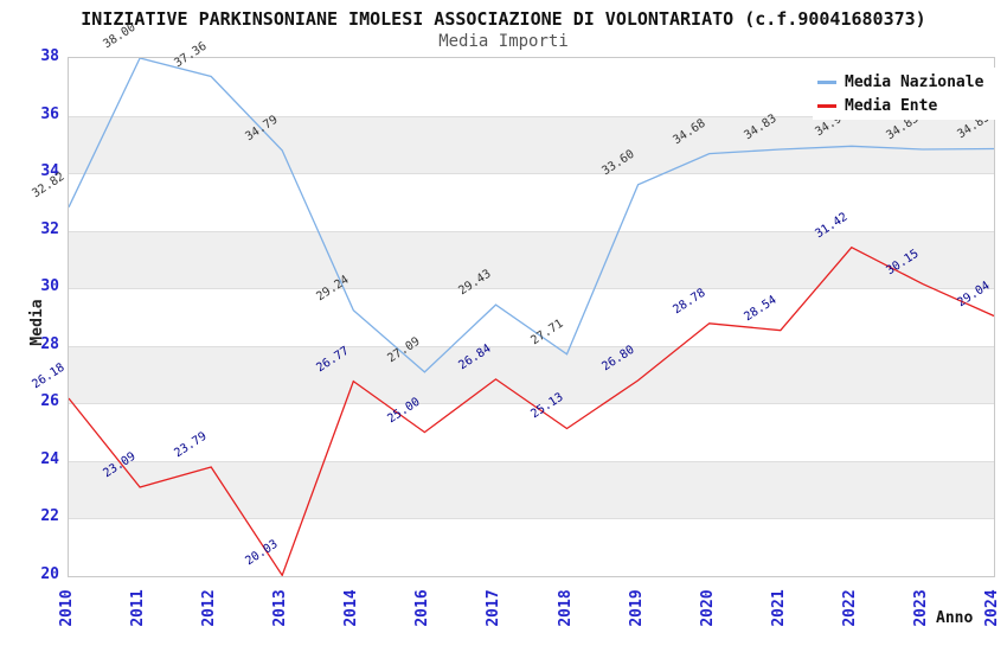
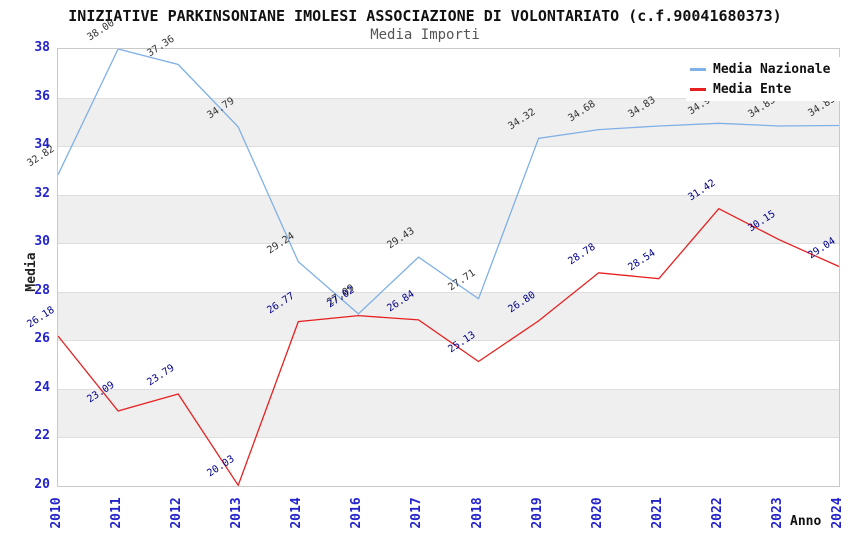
Media Ente/2016: 25.00 -> 27.02
Media Nazionale/2019: 33.60 -> 34.32
